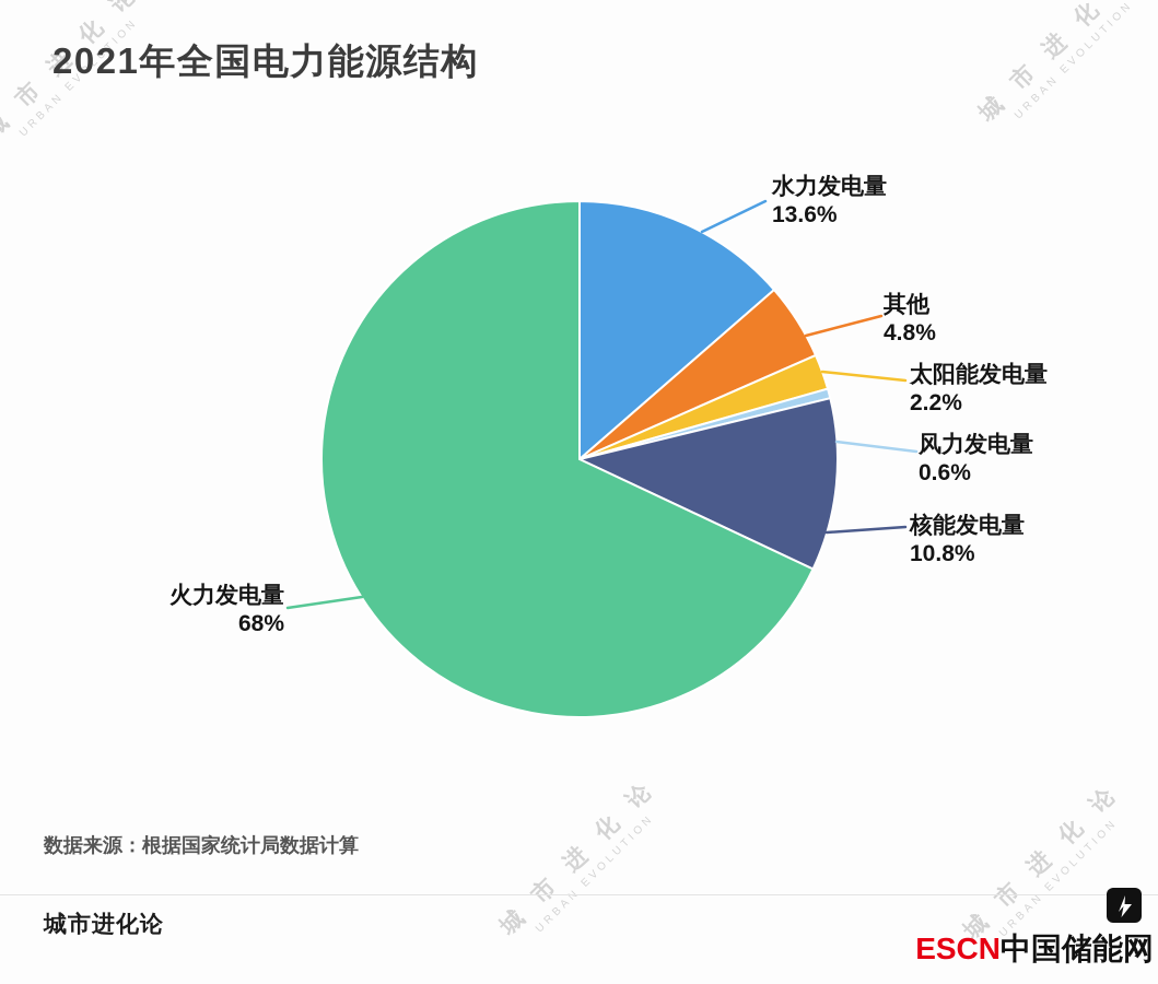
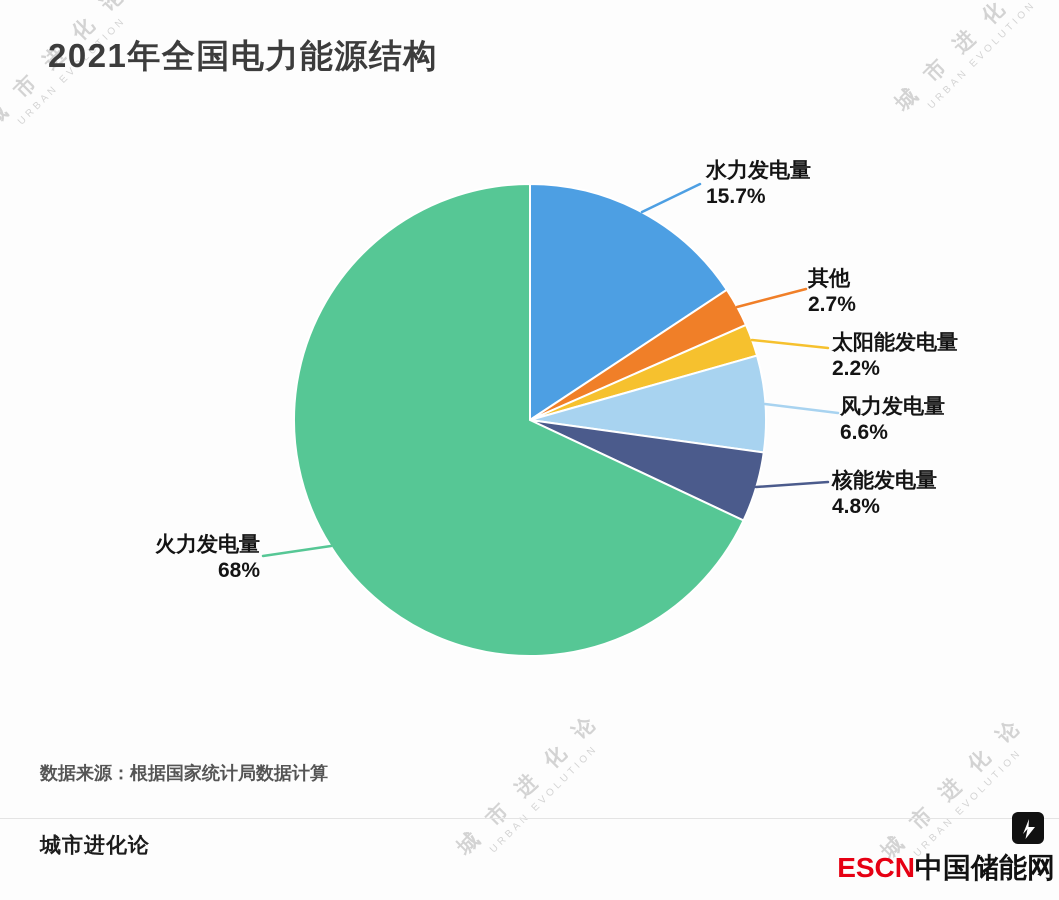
水力发电量: 13.6% -> 15.7%
其他: 4.8% -> 2.7%
风力发电量: 0.6% -> 6.6%
核能发电量: 10.8% -> 4.8%
